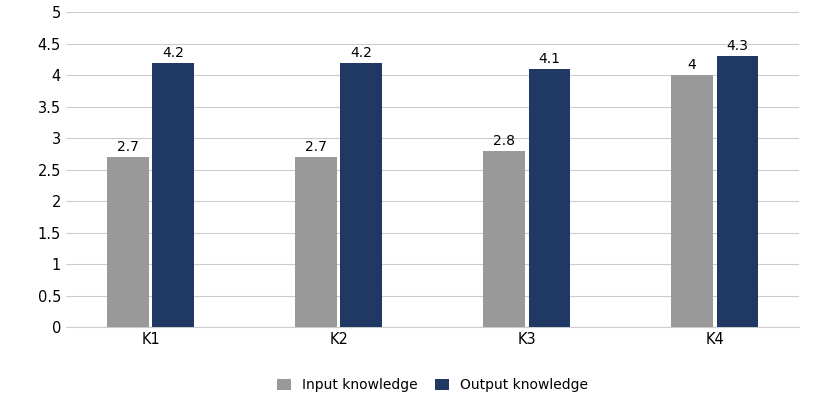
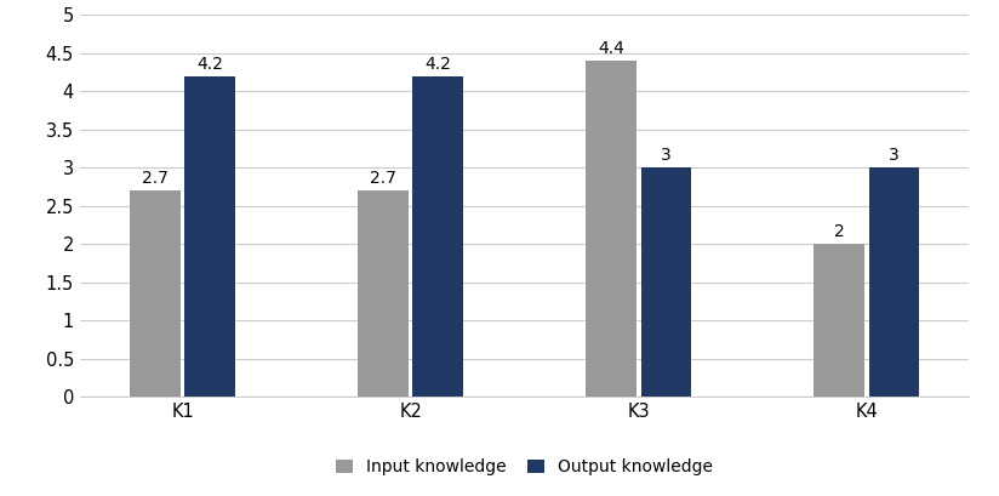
Input knowledge/K3: 2.8 -> 4.4
Output knowledge/K3: 4.1 -> 3
Input knowledge/K4: 4 -> 2
Output knowledge/K4: 4.3 -> 3
